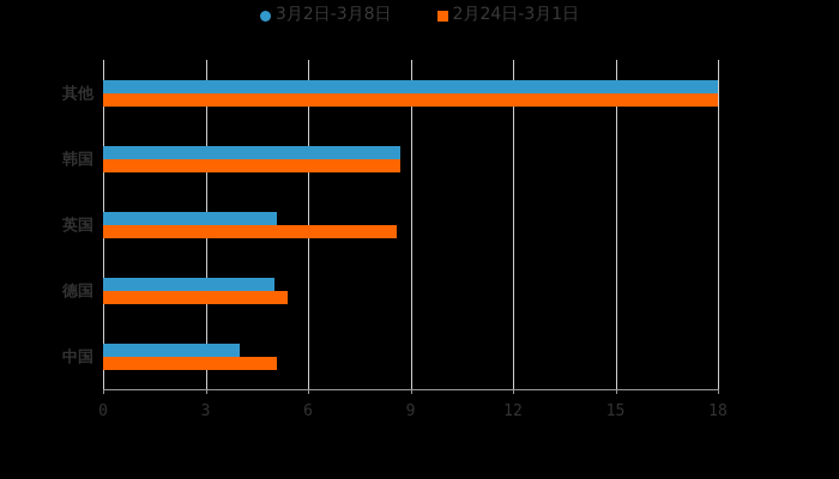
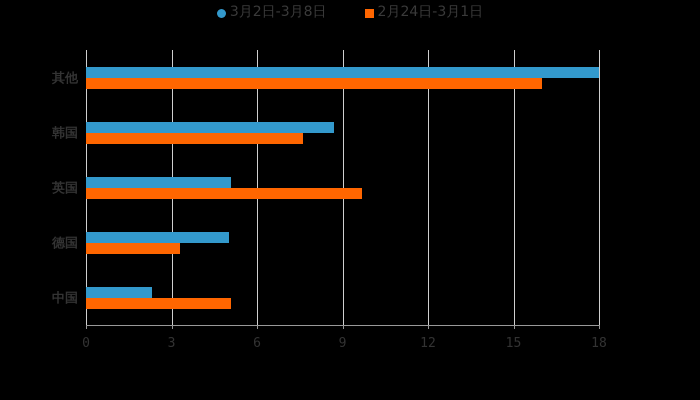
2月24日-3月1日/其他: 18.0 -> 16.0
2月24日-3月1日/韩国: 8.7 -> 7.6
2月24日-3月1日/英国: 8.6 -> 9.7
2月24日-3月1日/德国: 5.4 -> 3.3
3月2日-3月8日/中国: 4.0 -> 2.3
